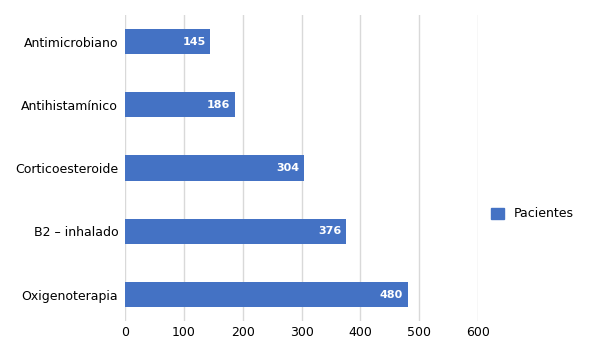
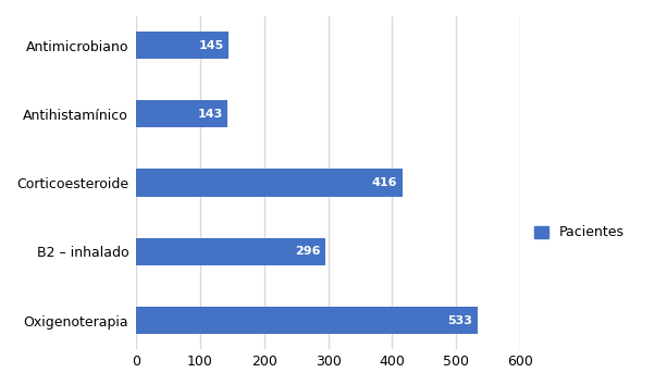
Antihistamínico: 186 -> 143
Corticoesteroide: 304 -> 416
B2 – inhalado: 376 -> 296
Oxigenoterapia: 480 -> 533
